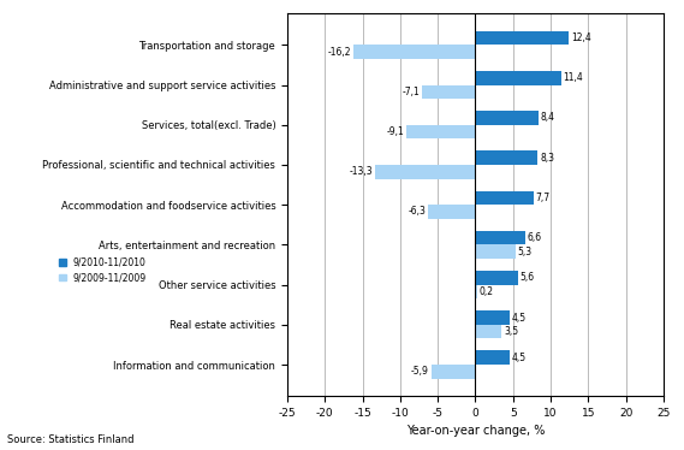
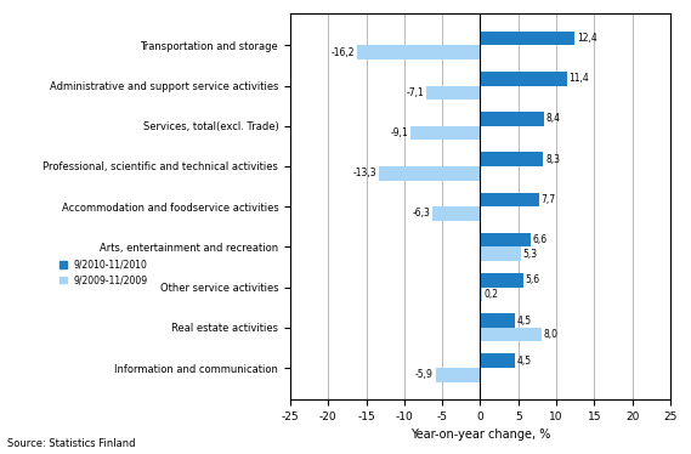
9/2009-11/2009/Real estate activities: 3,5 -> 8,0
